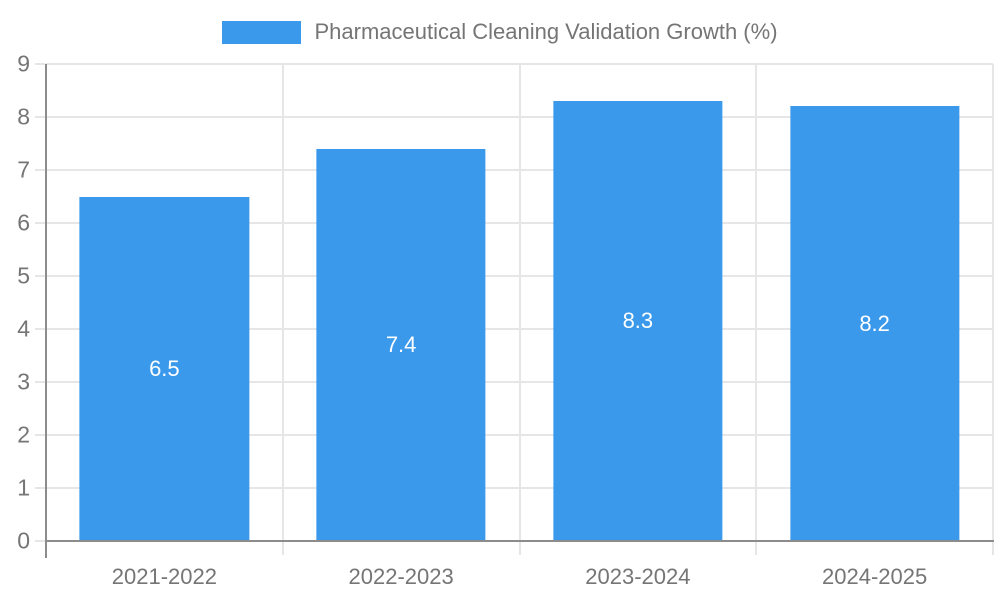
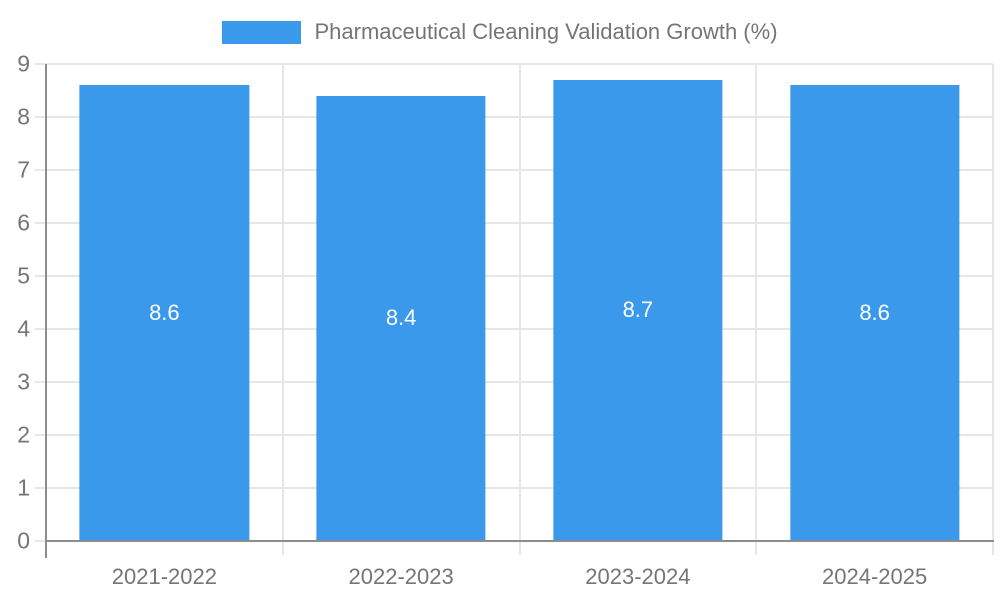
2021-2022: 6.5 -> 8.6
2022-2023: 7.4 -> 8.4
2023-2024: 8.3 -> 8.7
2024-2025: 8.2 -> 8.6
